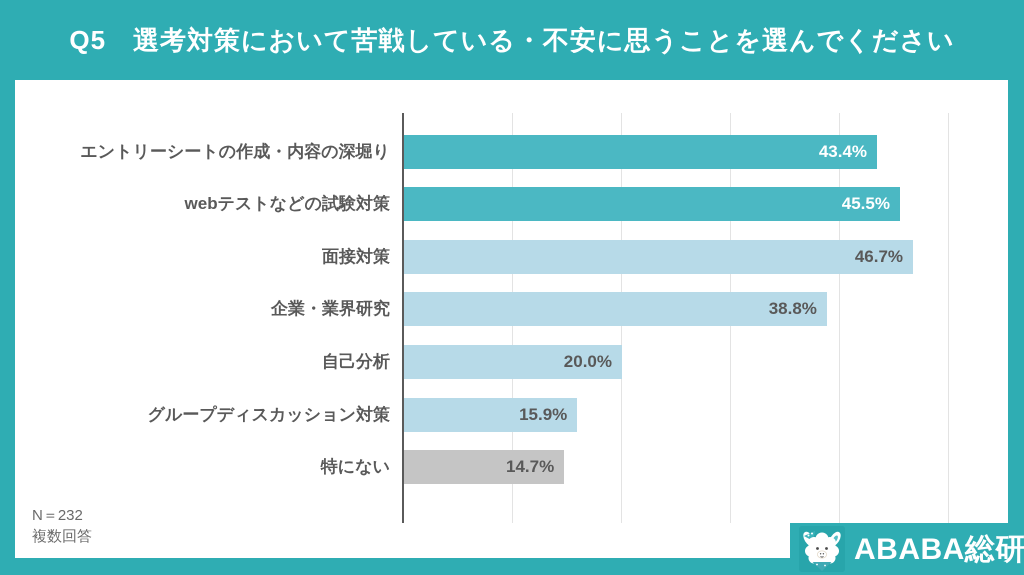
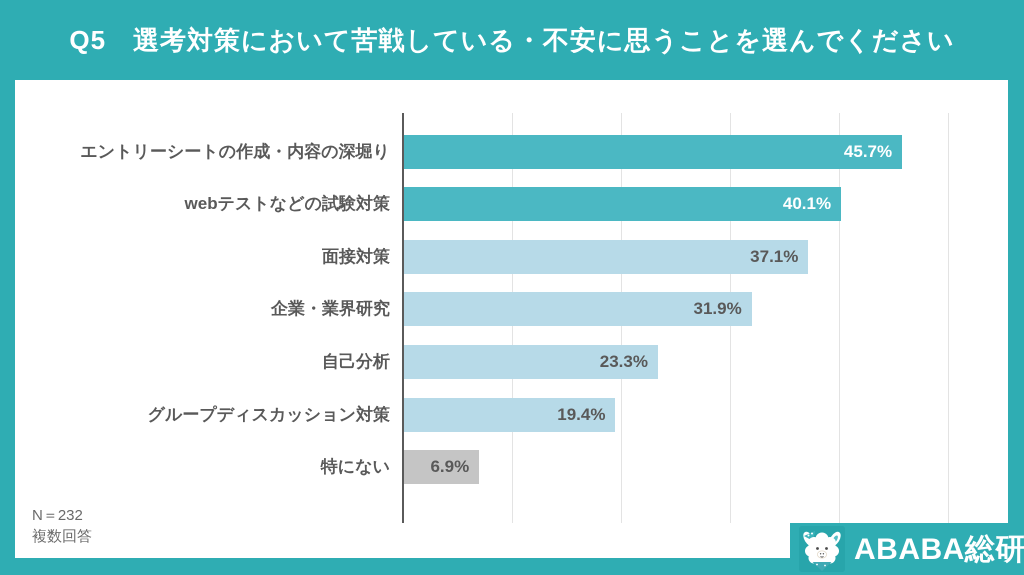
エントリーシートの作成・内容の深堀り: 43.4% -> 45.7%
webテストなどの試験対策: 45.5% -> 40.1%
面接対策: 46.7% -> 37.1%
企業・業界研究: 38.8% -> 31.9%
自己分析: 20.0% -> 23.3%
グループディスカッション対策: 15.9% -> 19.4%
特にない: 14.7% -> 6.9%
